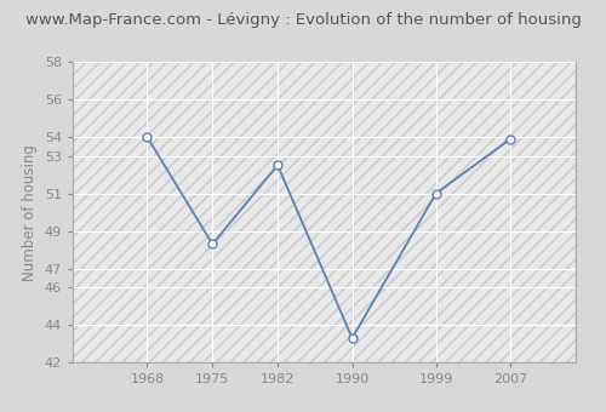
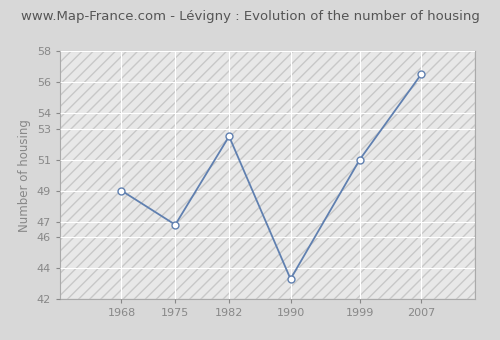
1968: 54.0 -> 49.0
1975: 48.3 -> 46.8
2007: 53.9 -> 56.5
